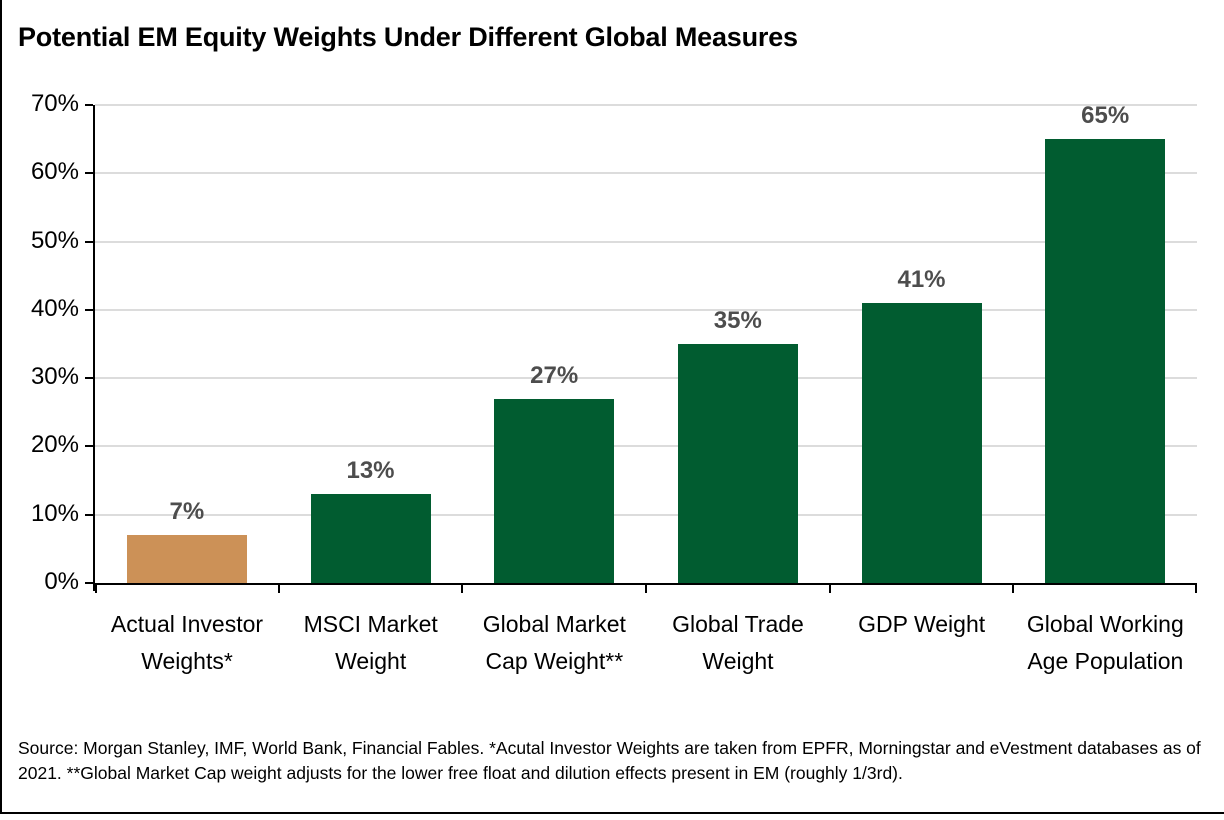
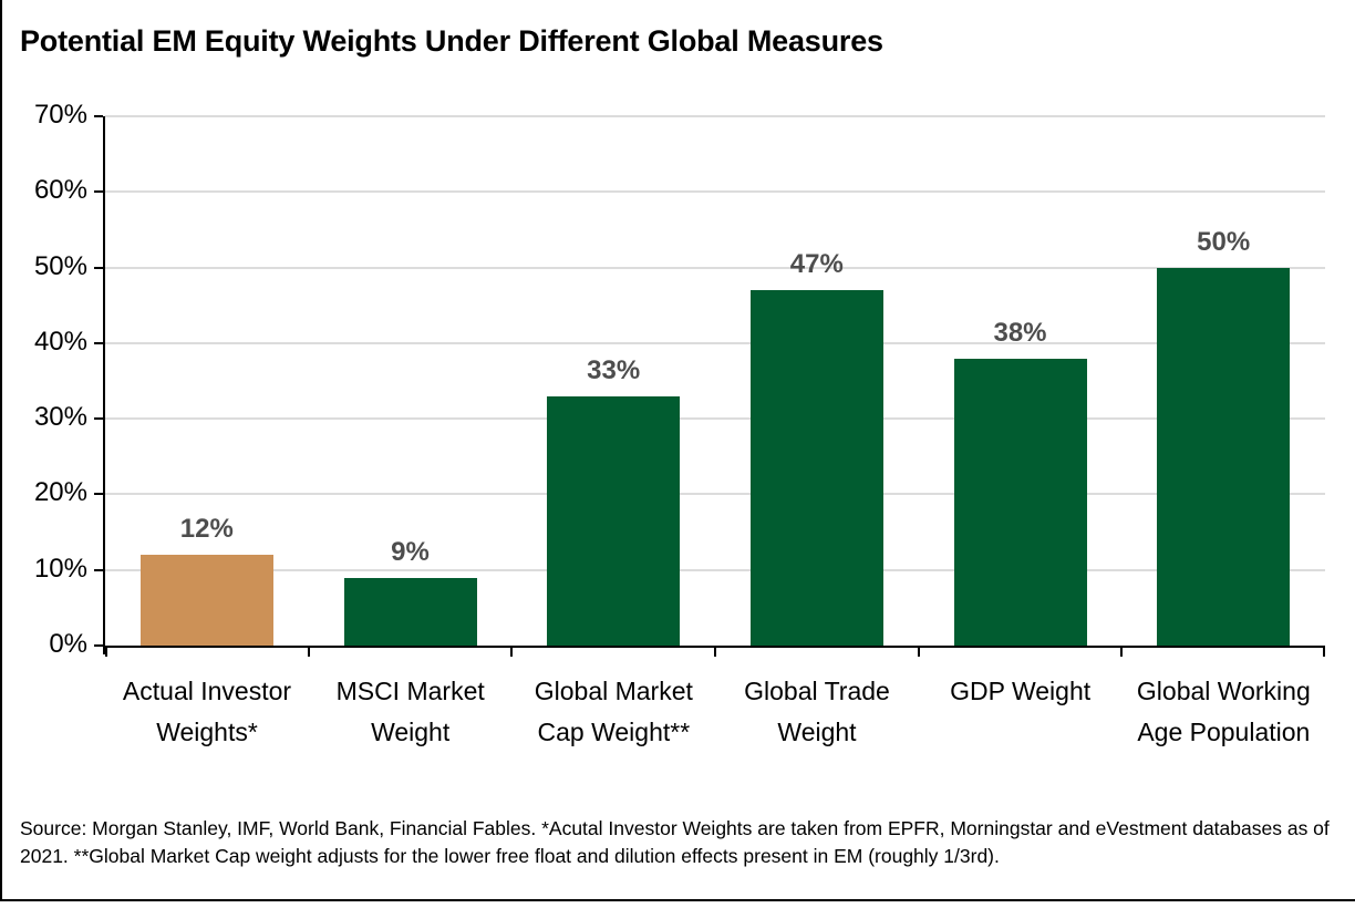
Actual Investor Weights*: 7% -> 12%
MSCI Market Weight: 13% -> 9%
Global Market Cap Weight**: 27% -> 33%
Global Trade Weight: 35% -> 47%
GDP Weight: 41% -> 38%
Global Working Age Population: 65% -> 50%
